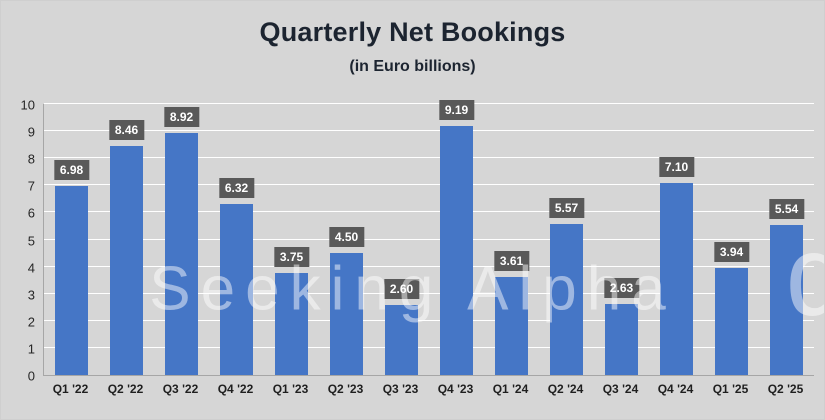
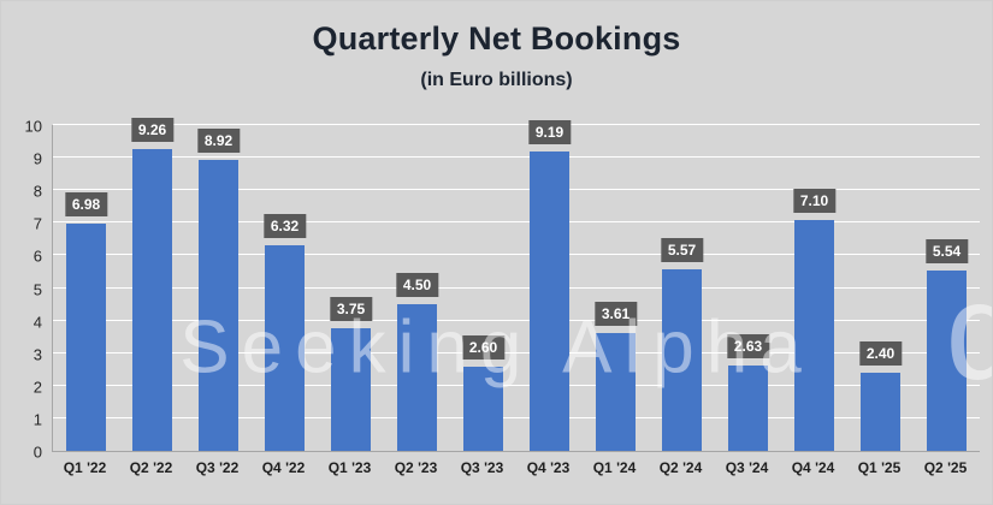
Q2 '22: 8.46 -> 9.26
Q1 '25: 3.94 -> 2.40
